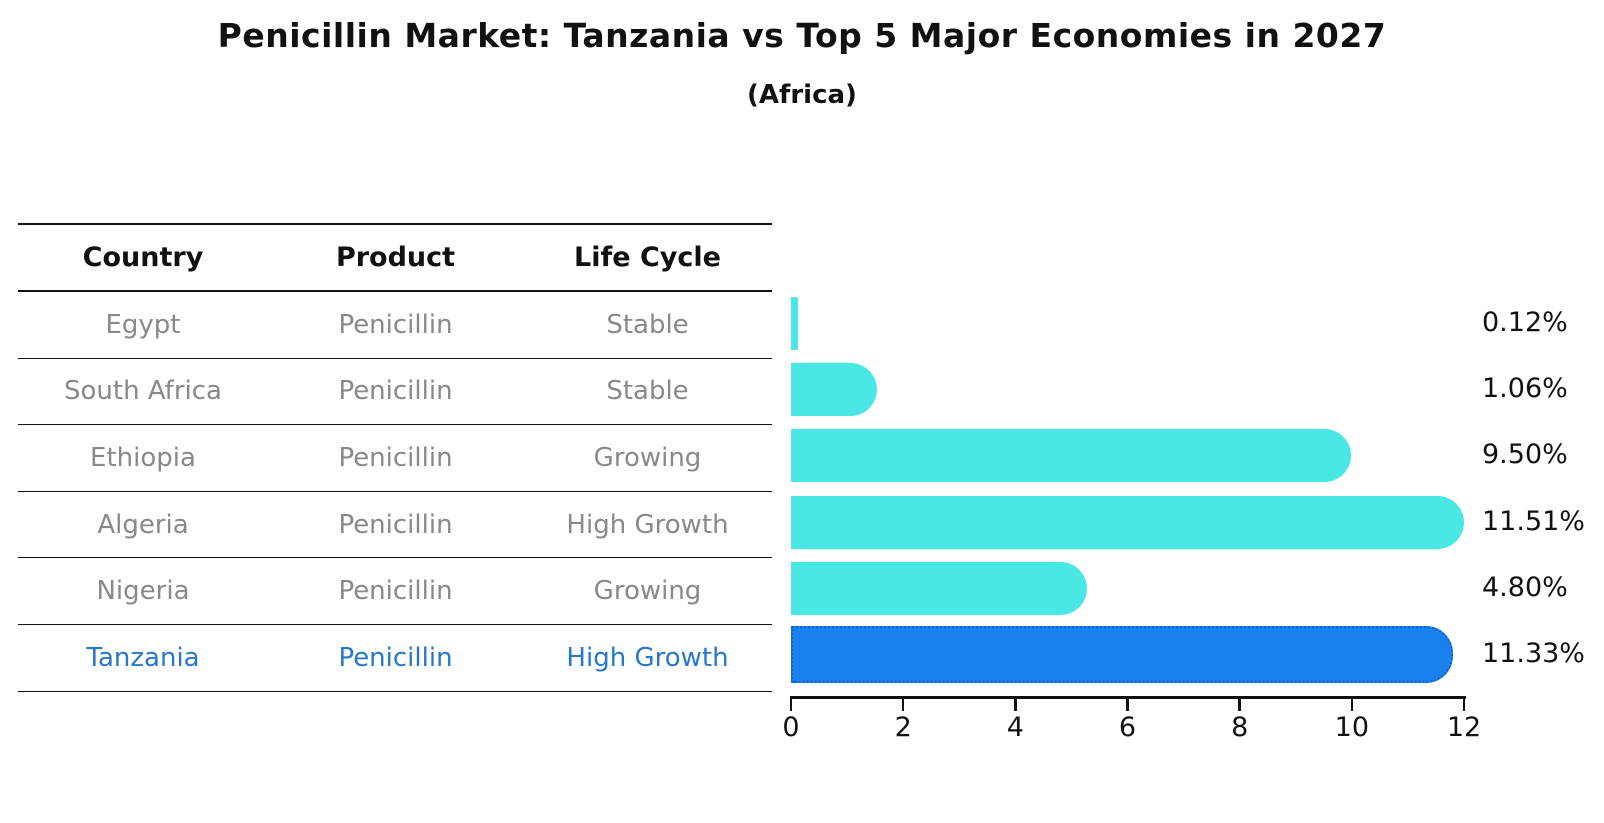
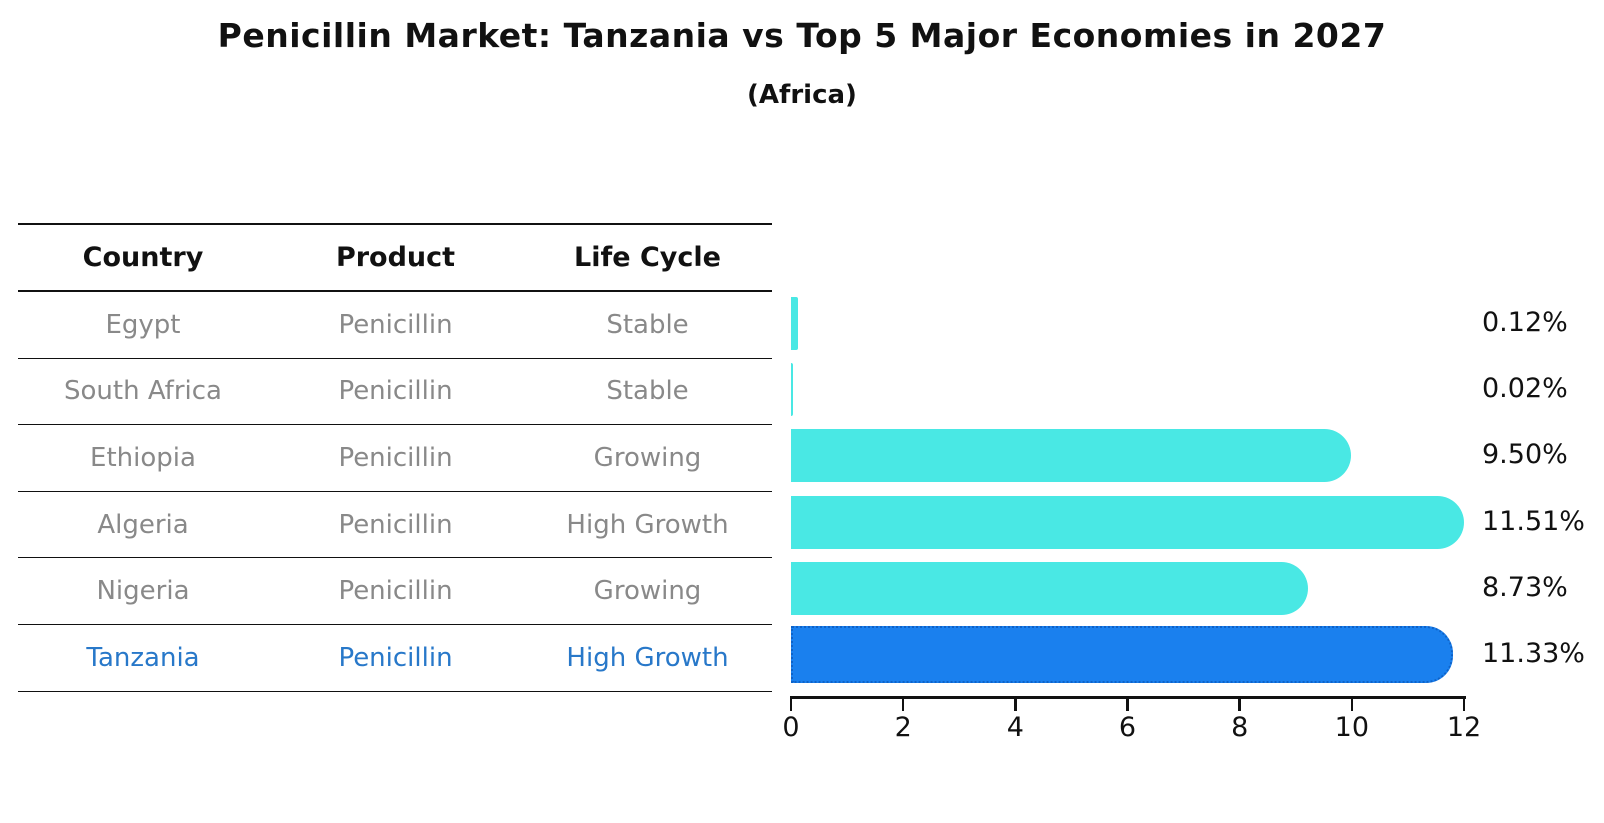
South Africa: 1.06% -> 0.02%
Nigeria: 4.80% -> 8.73%
